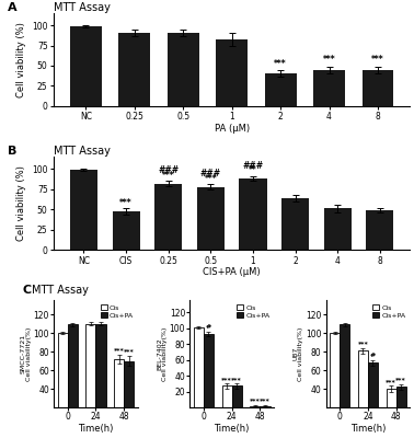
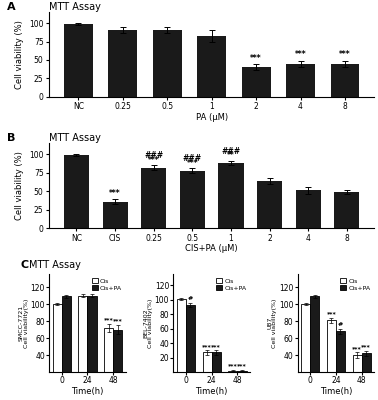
CIS: 47 -> 36
